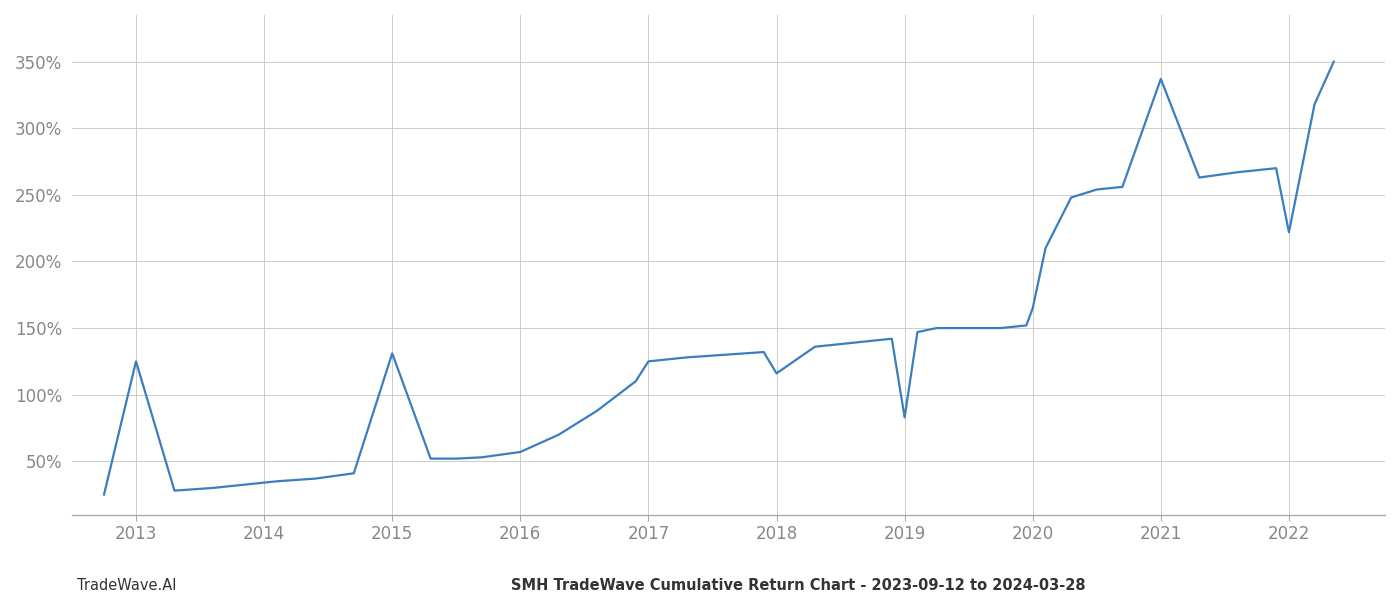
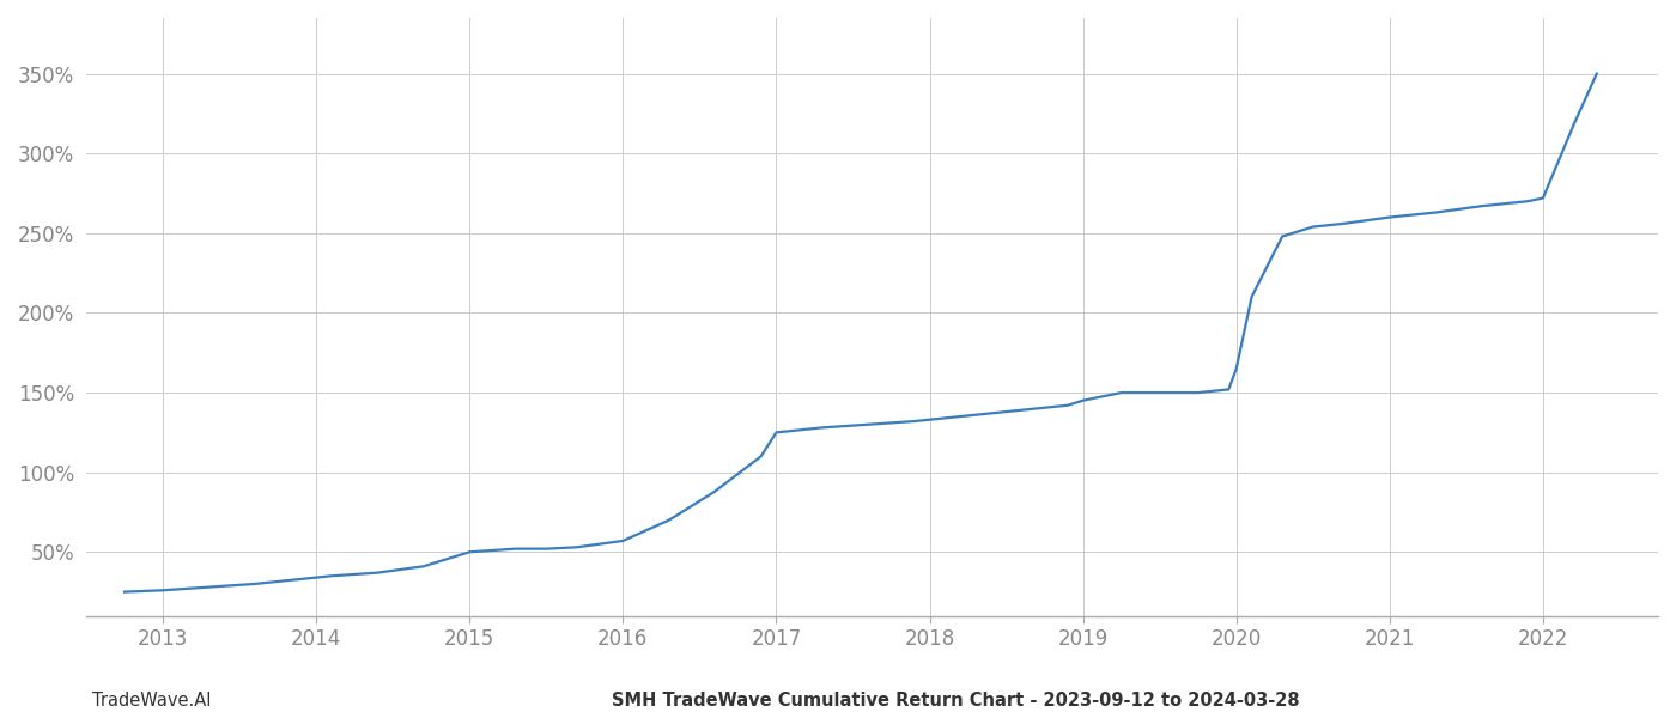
2013: 125% -> 26%
2015: 131% -> 50%
2018: 116% -> 133%
2019: 83% -> 145%
2021: 337% -> 260%
2022: 222% -> 272%
